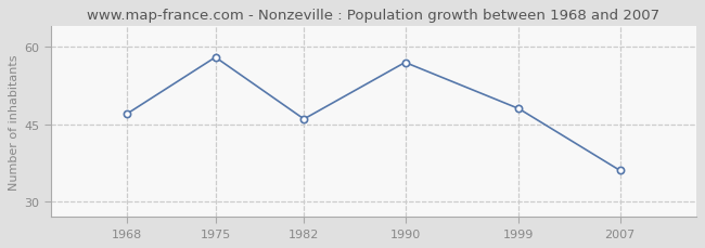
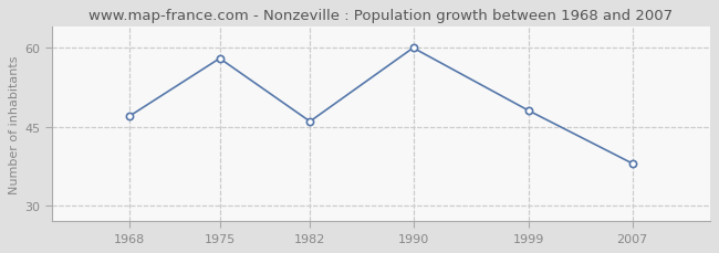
1990: 57 -> 60
2007: 36 -> 38
